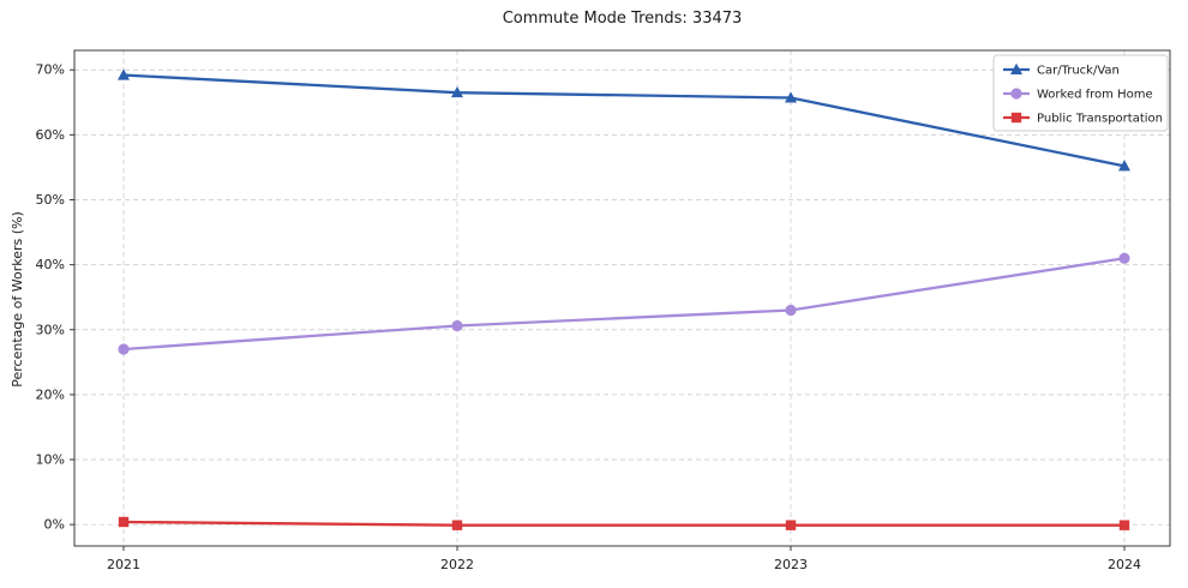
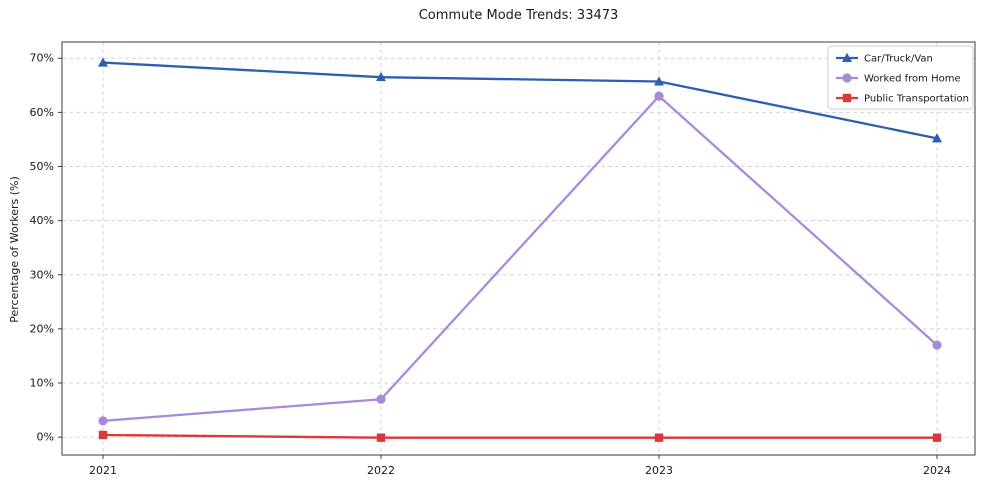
Worked from Home/2021: 27% -> 3%
Worked from Home/2022: 31% -> 7%
Worked from Home/2023: 33% -> 63%
Worked from Home/2024: 41% -> 17%
